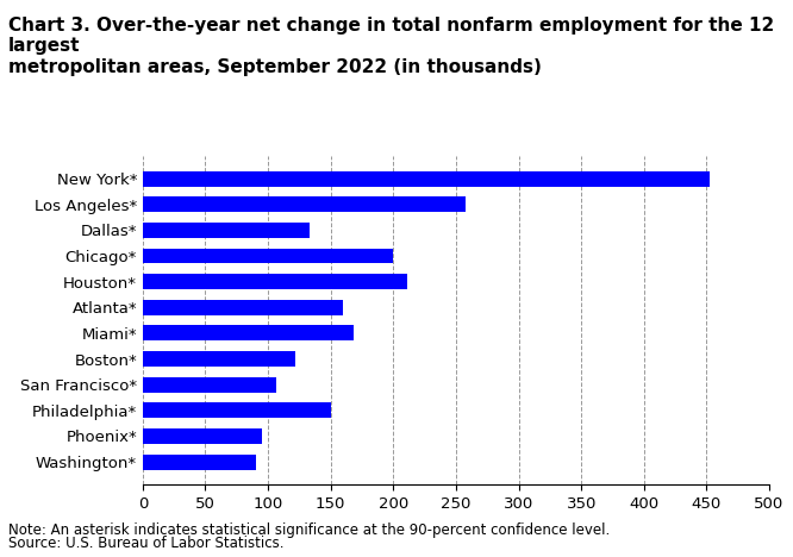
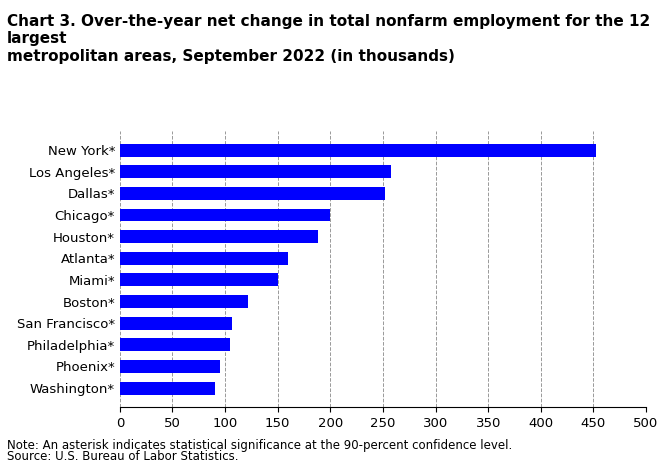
Dallas*: 133 -> 252
Houston*: 211 -> 188
Miami*: 168 -> 150
Philadelphia*: 150 -> 105
